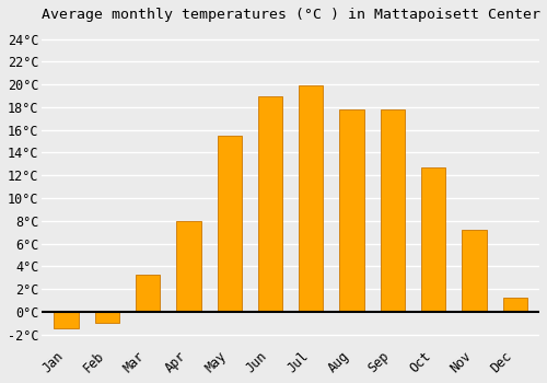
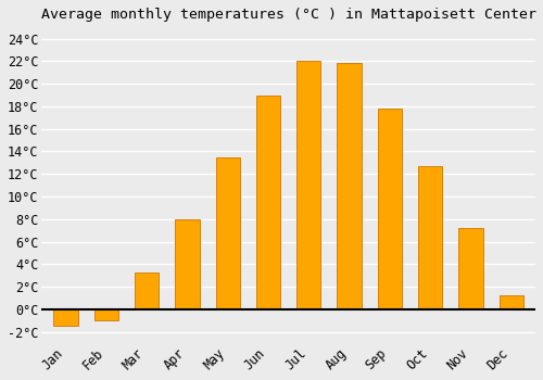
May: 15.5°C -> 13.5°C
Jul: 19.9°C -> 22.0°C
Aug: 17.8°C -> 21.8°C
